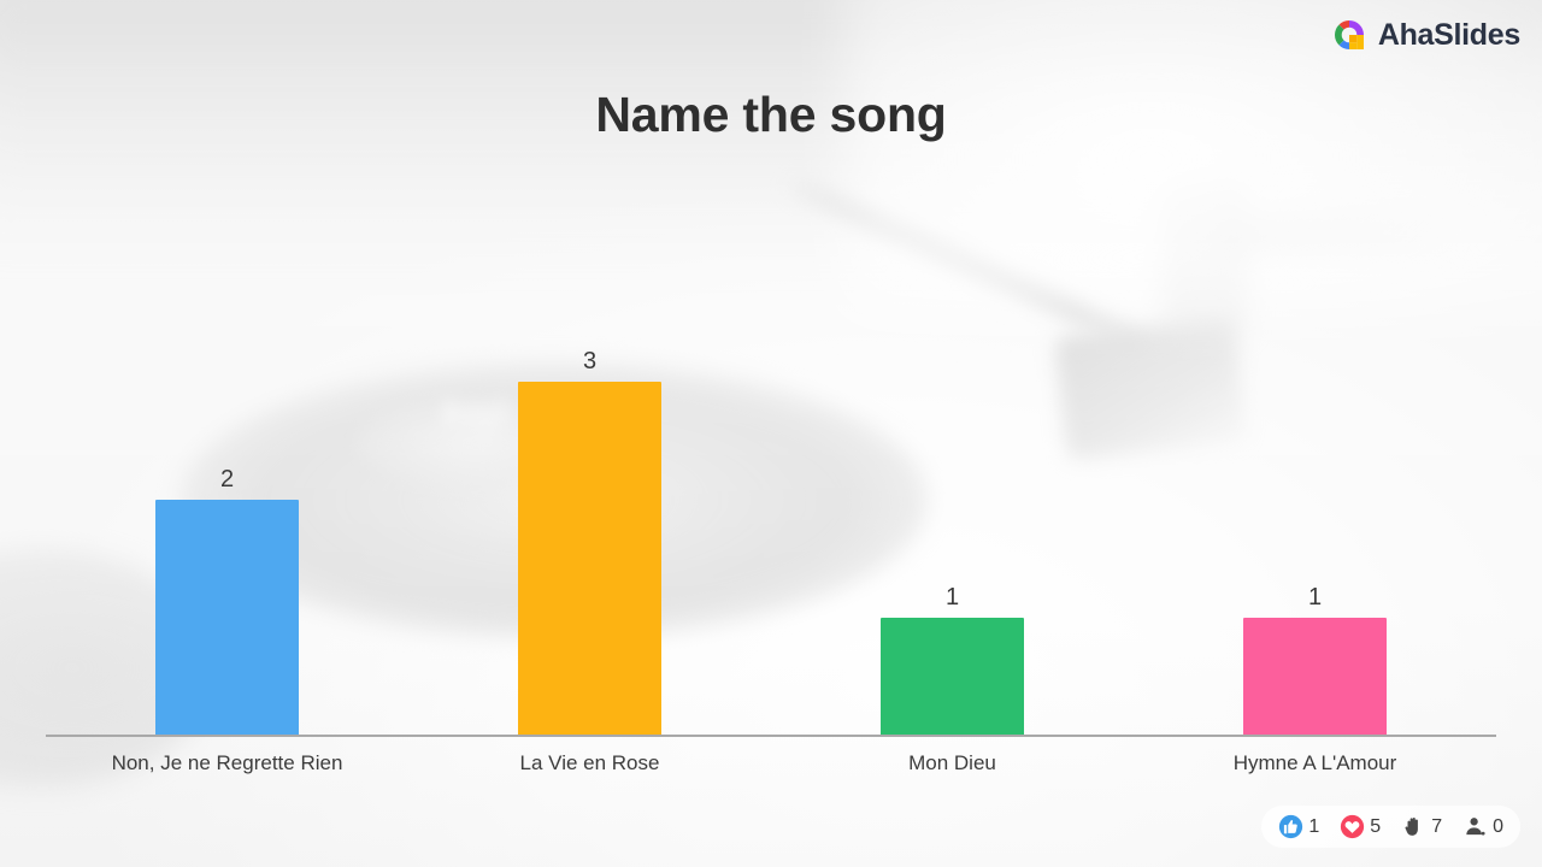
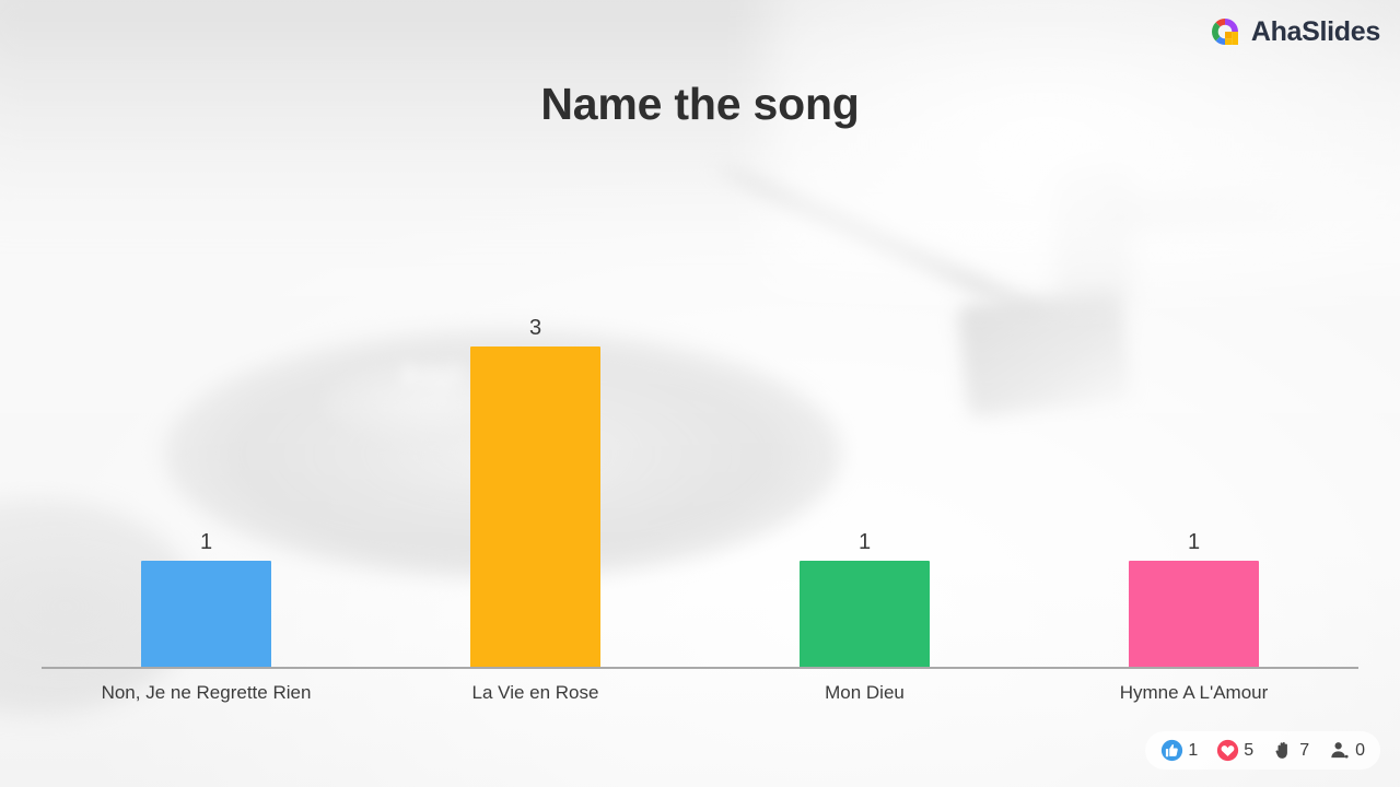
Non, Je ne Regrette Rien: 2 -> 1
